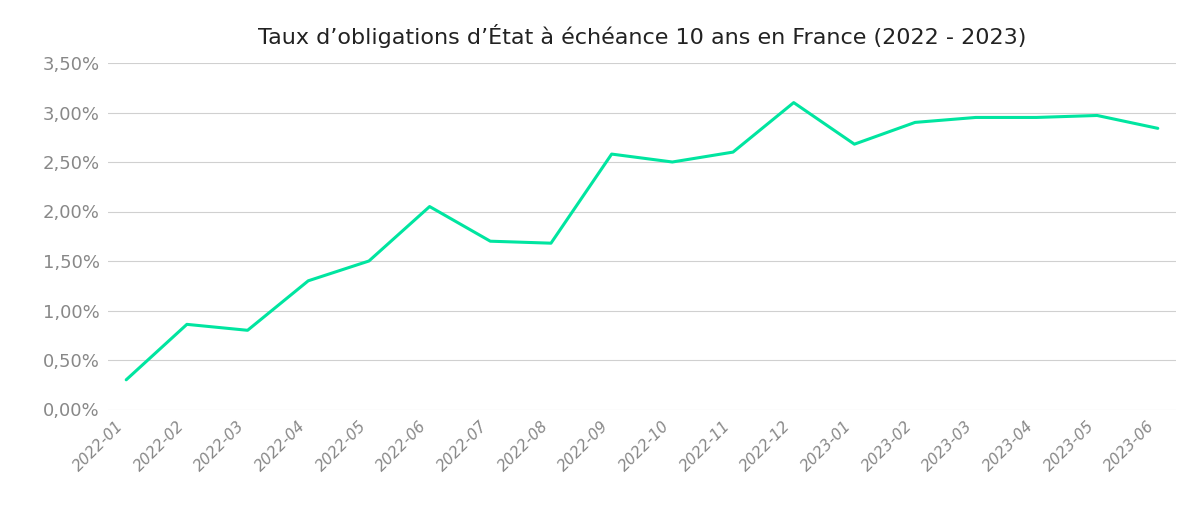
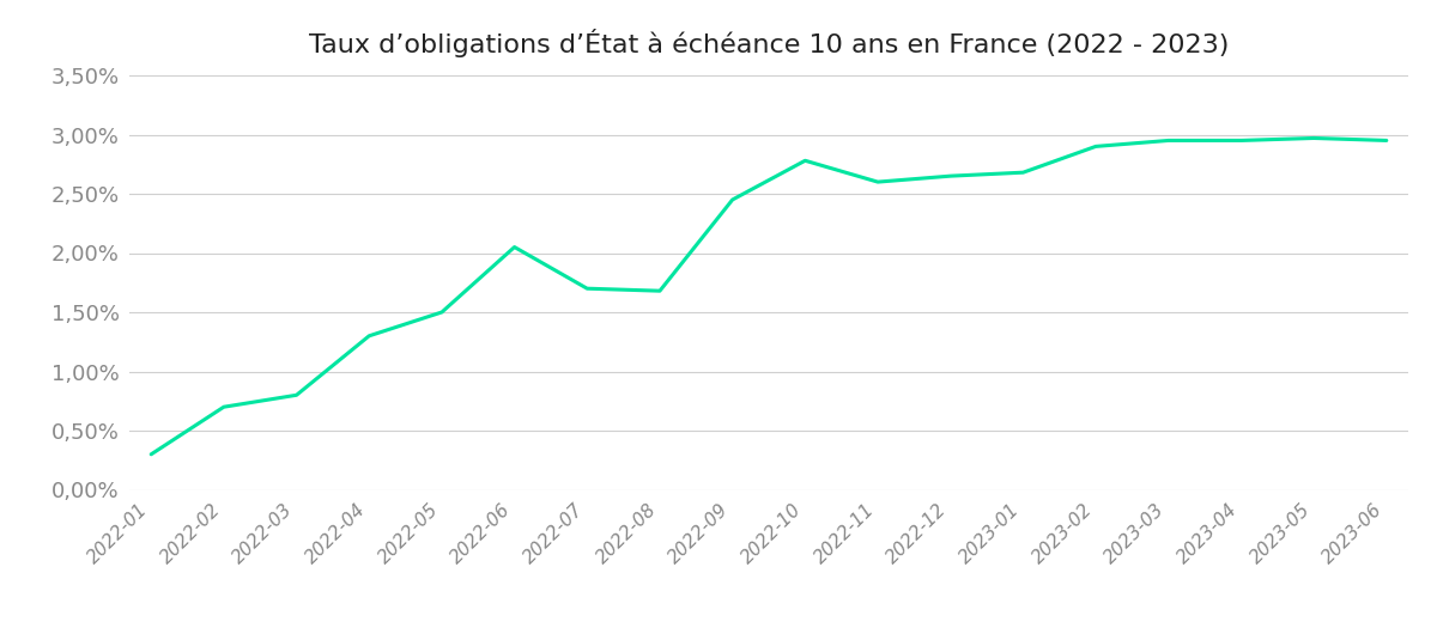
2022-02: 0,86% -> 0,70%
2022-09: 2,58% -> 2,45%
2022-10: 2,50% -> 2,78%
2022-12: 3,10% -> 2,65%
2023-06: 2,84% -> 2,95%
